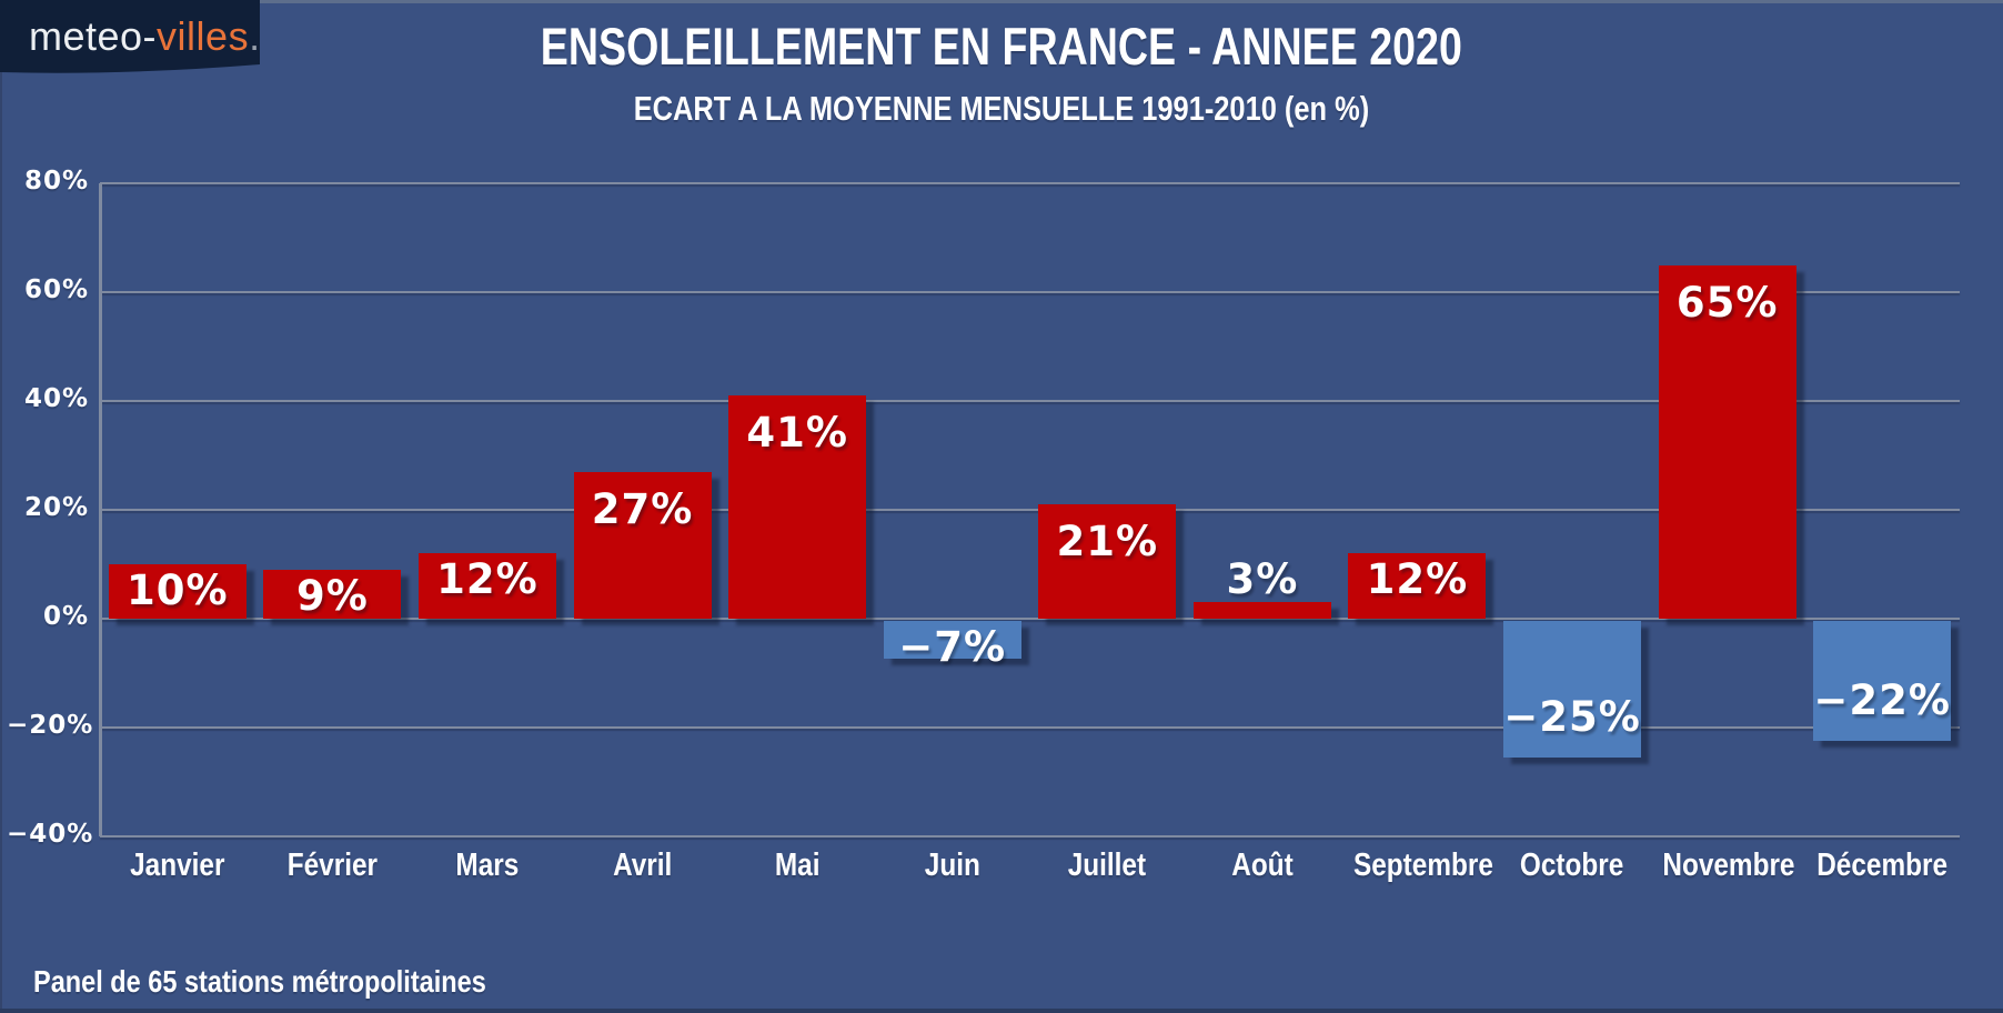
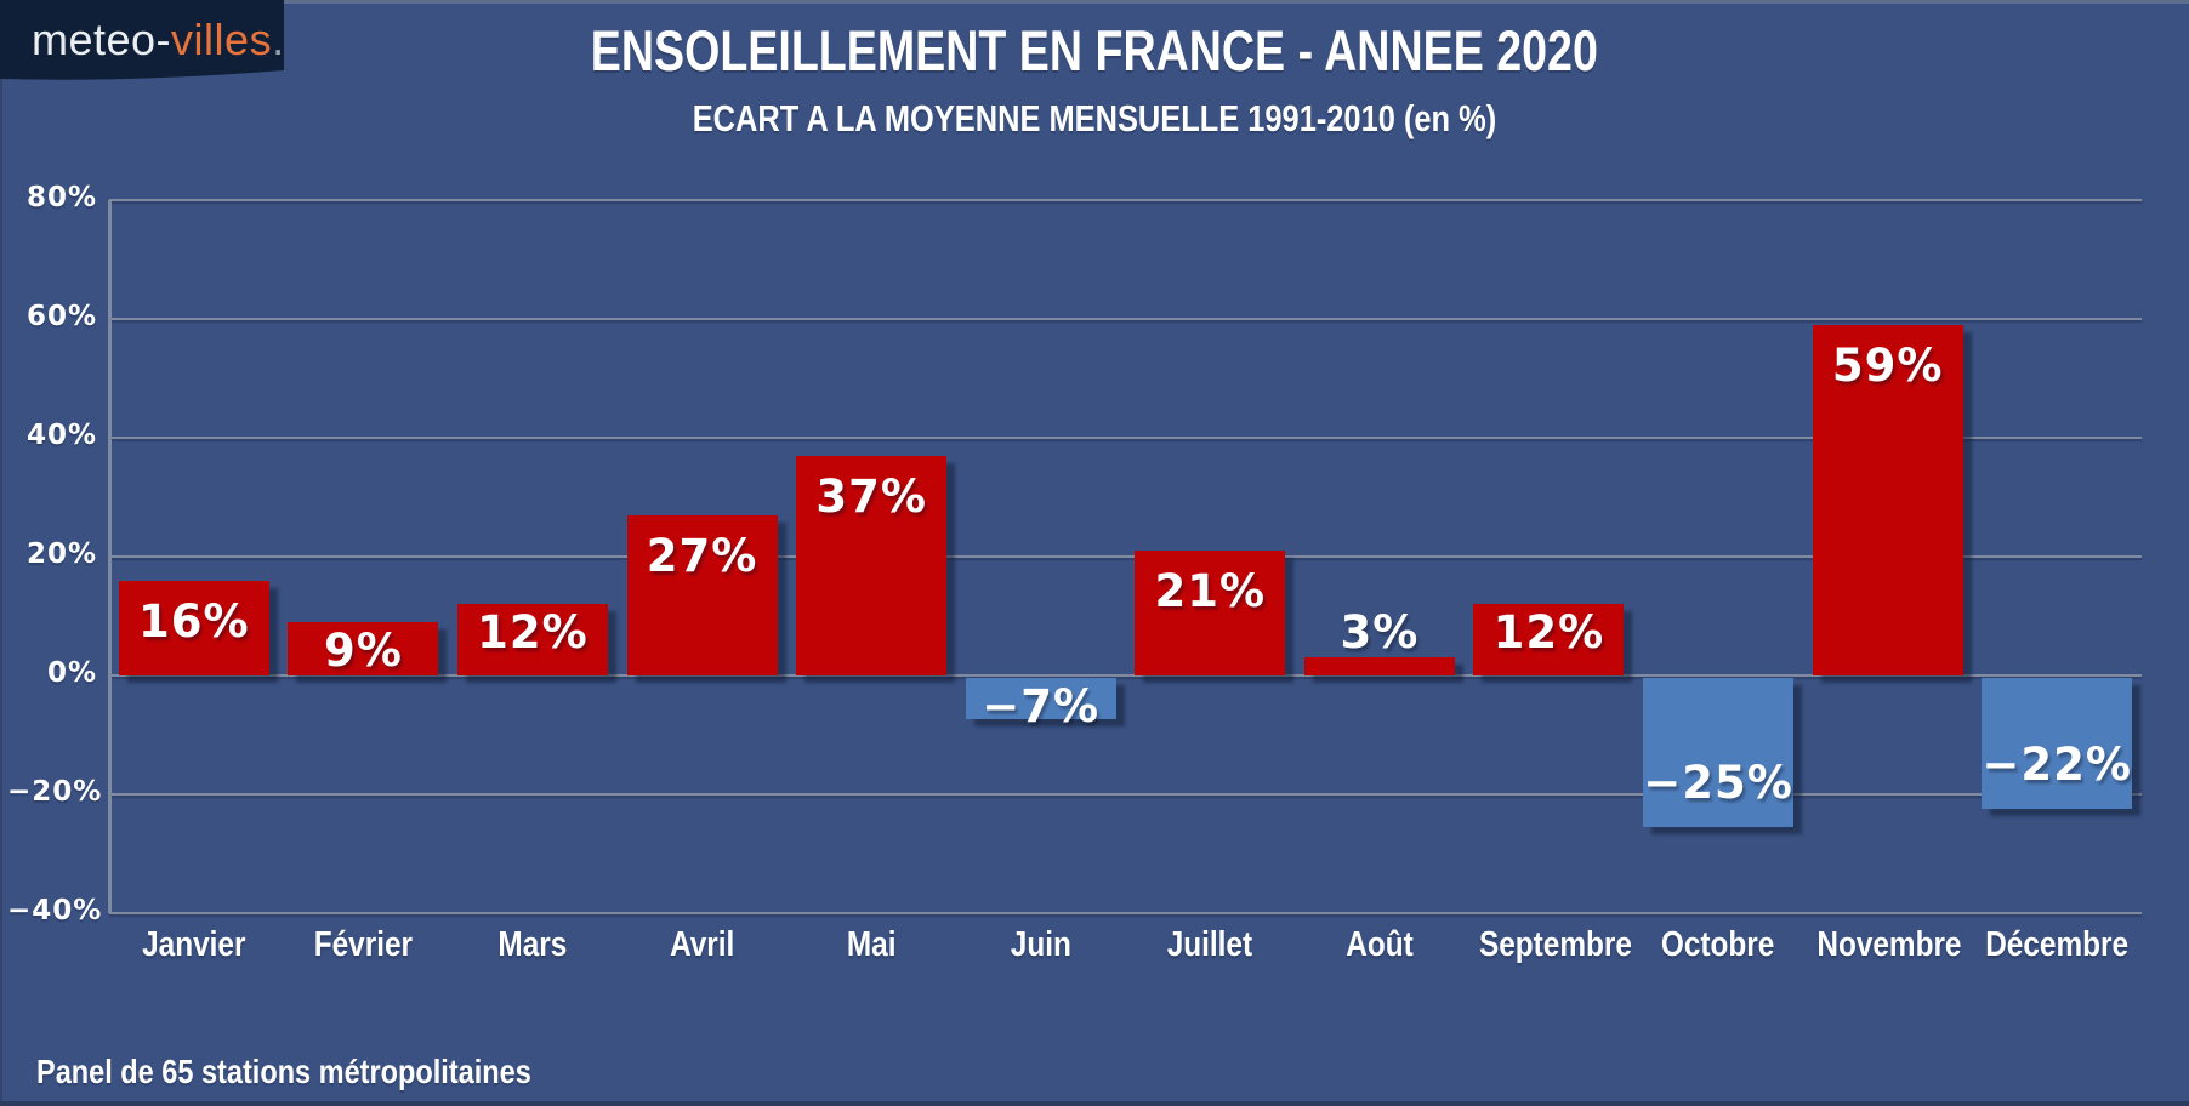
Janvier: 10% -> 16%
Mai: 41% -> 37%
Novembre: 65% -> 59%
